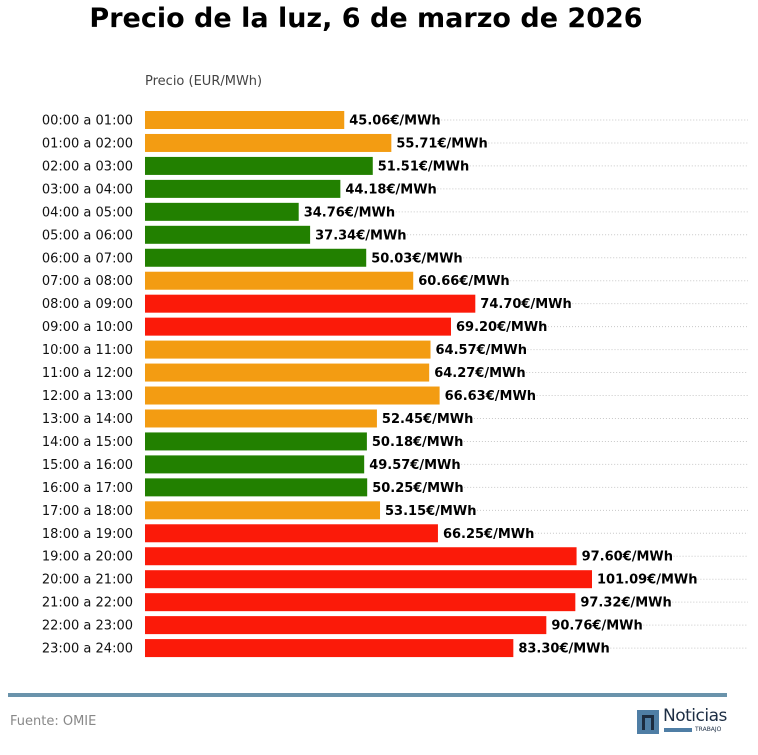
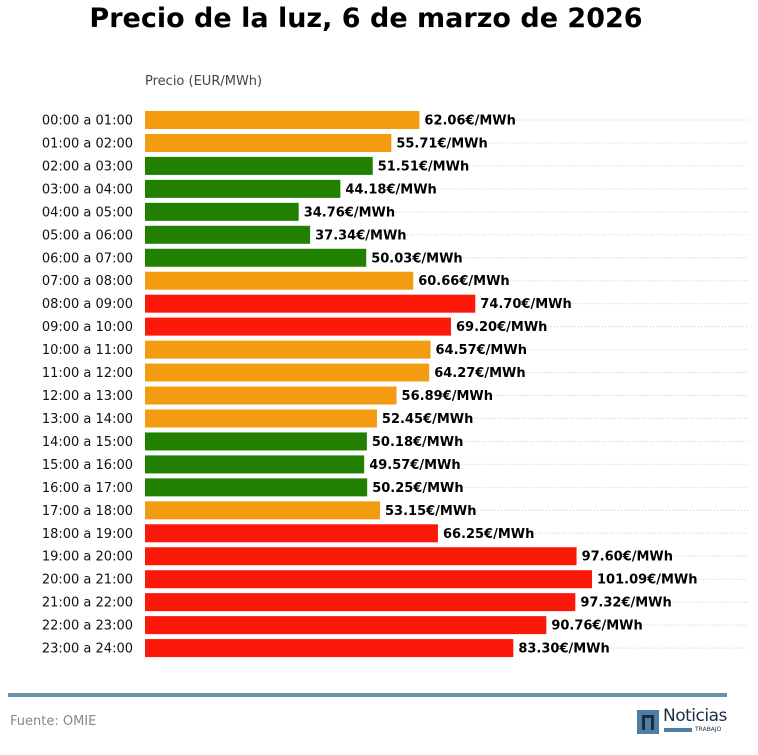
00:00 a 01:00: 45.06 -> 62.06
12:00 a 13:00: 66.63 -> 56.89
